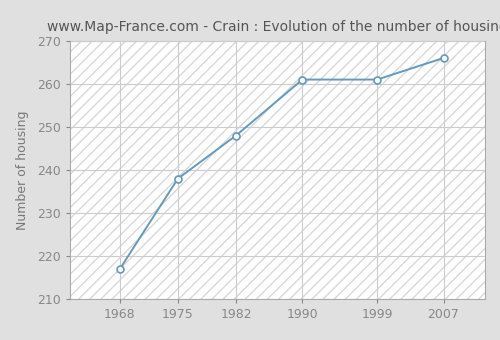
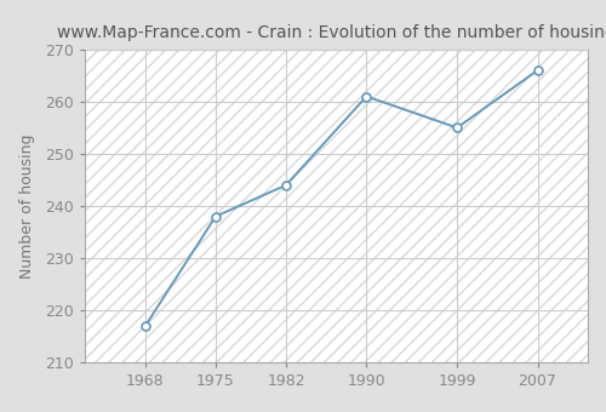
1982: 248 -> 244
1999: 261 -> 255
